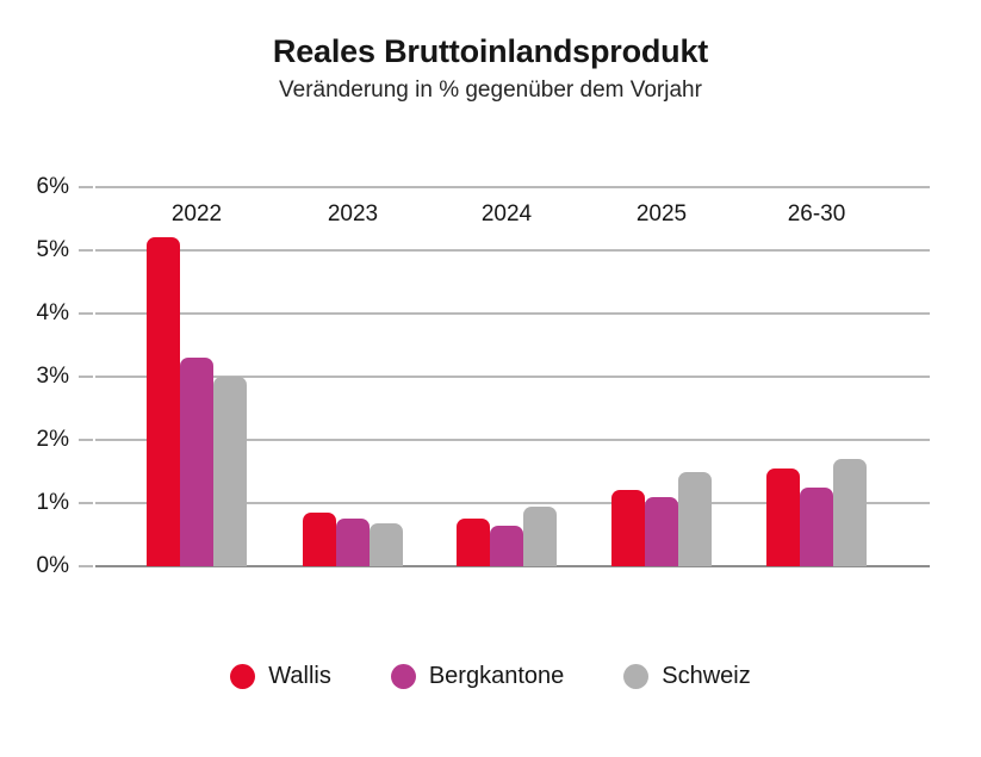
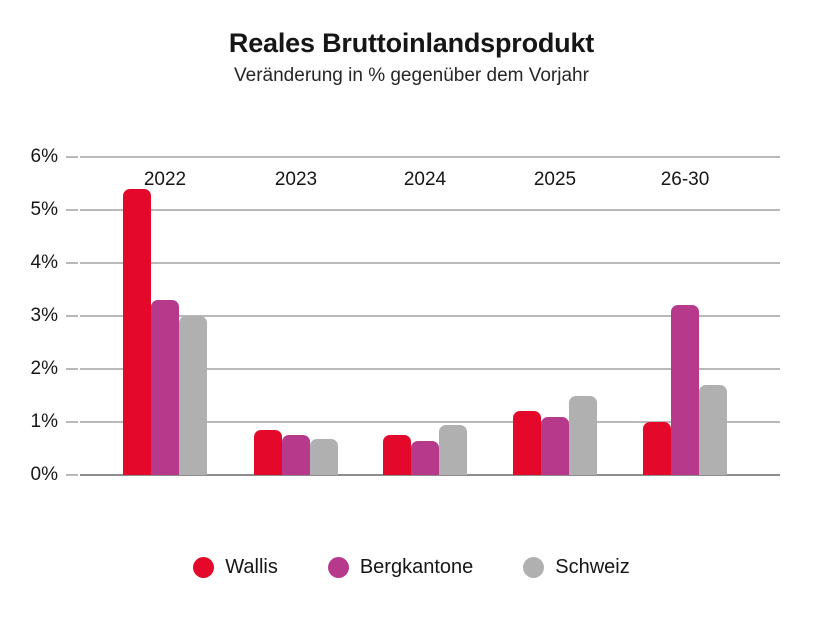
Wallis/2022: 5.2% -> 5.4%
Wallis/26-30: 1.6% -> 1.0%
Bergkantone/26-30: 1.2% -> 3.2%
